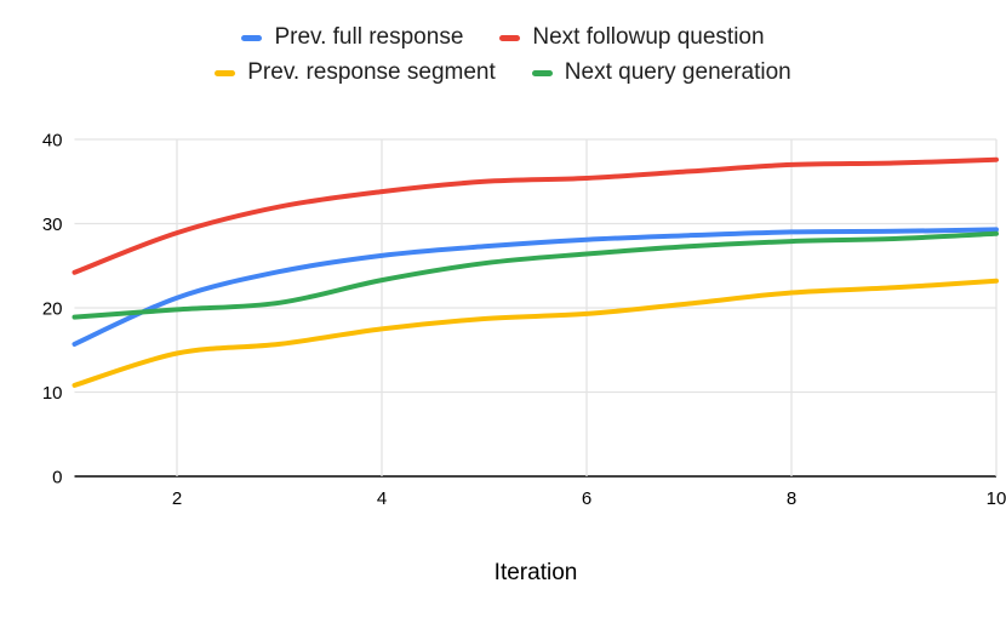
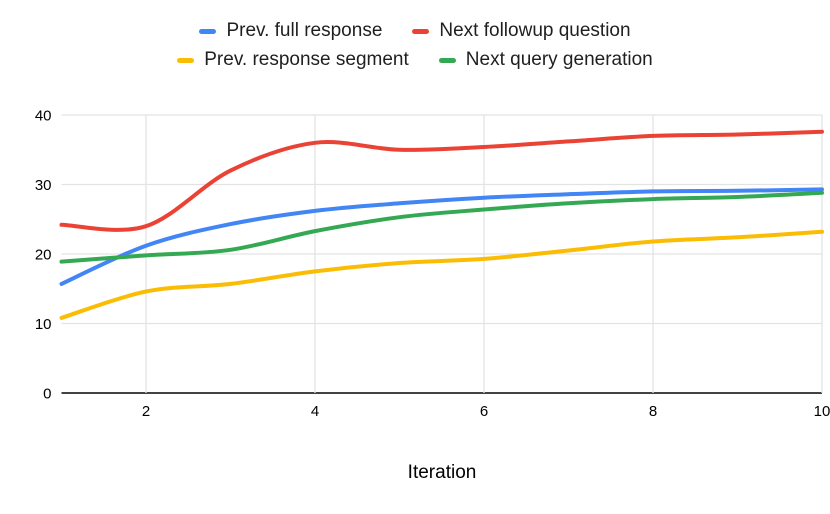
Next followup question/2: 29 -> 24
Next followup question/4: 34 -> 36
